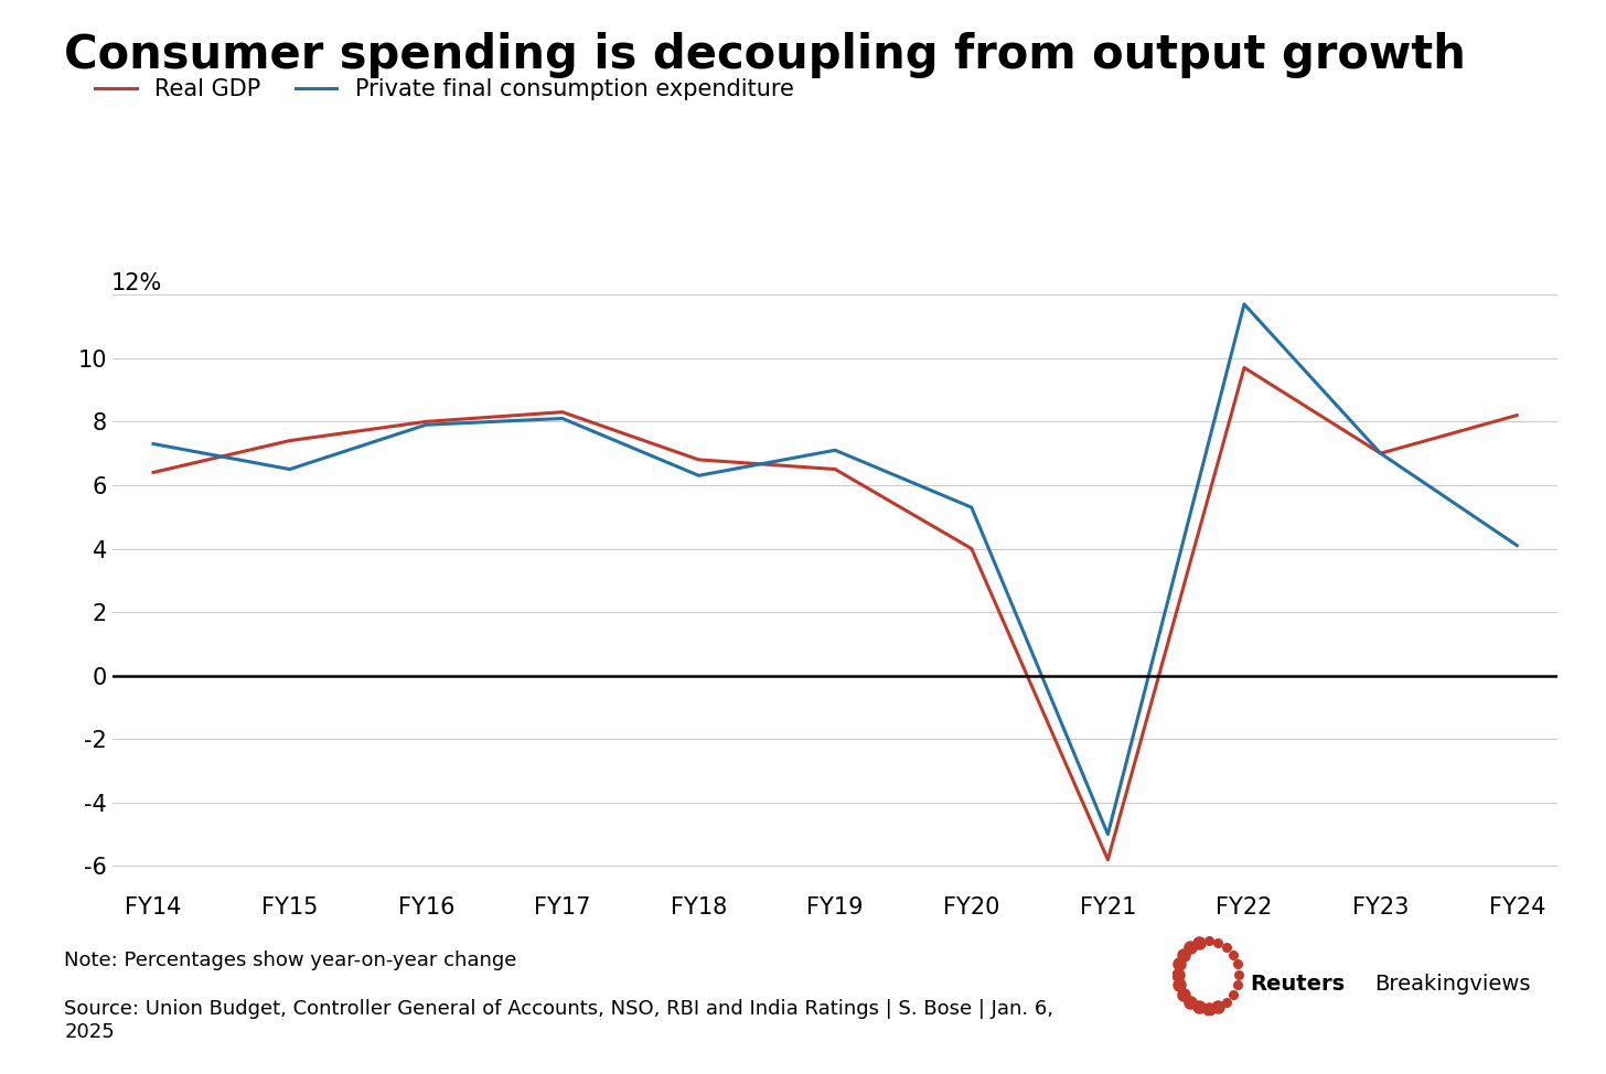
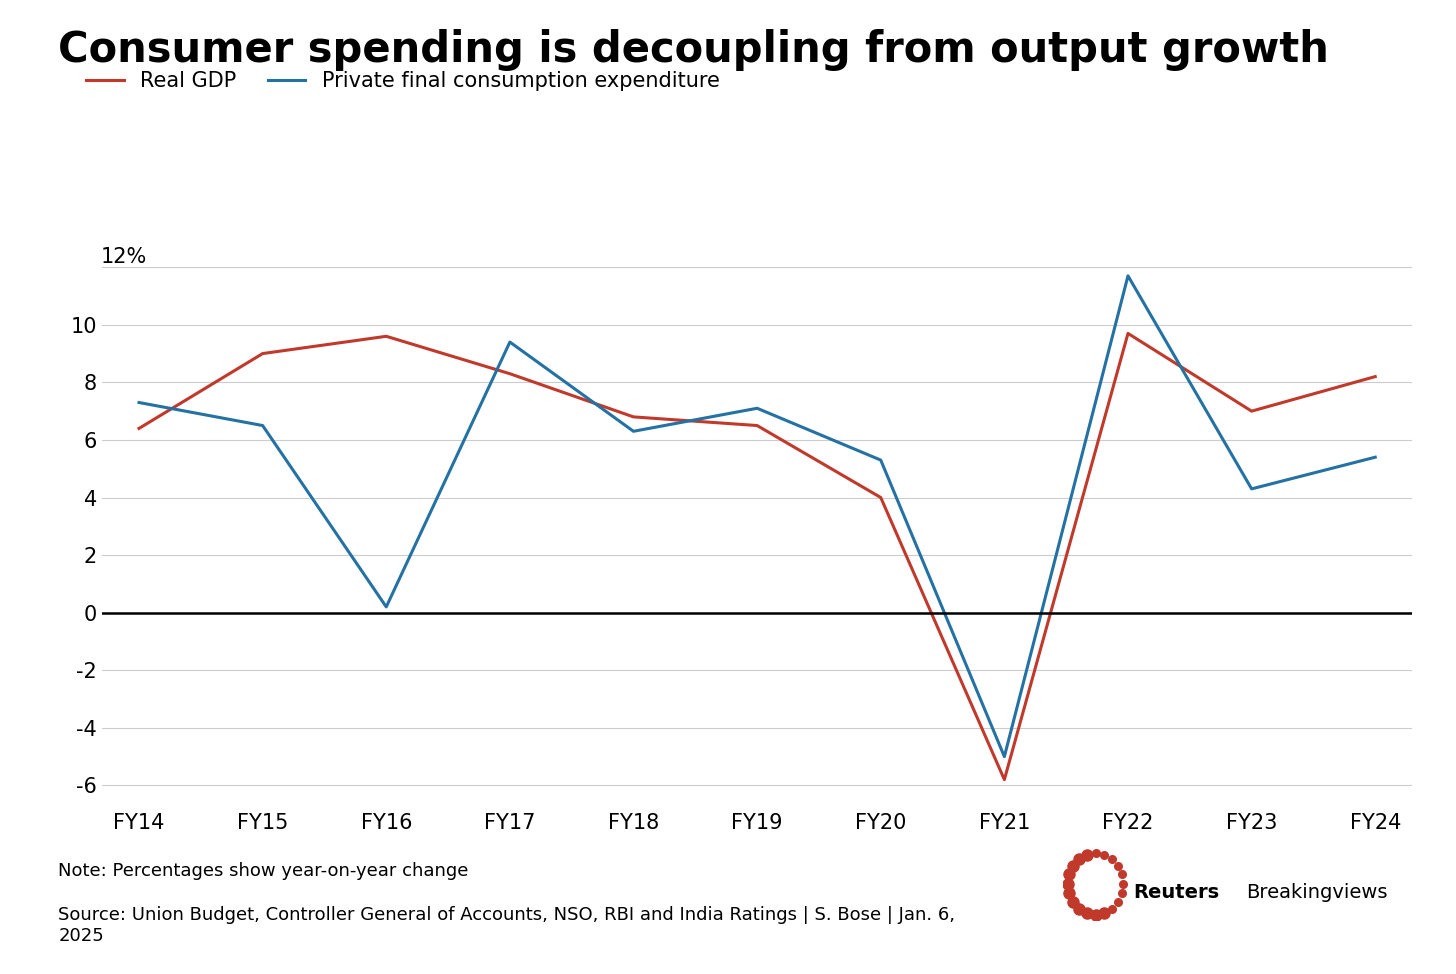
Real GDP/FY15: 7.4 -> 9.0
Real GDP/FY16: 8.0 -> 9.6
Private final consumption expenditure/FY16: 7.9 -> 0.2
Private final consumption expenditure/FY17: 8.1 -> 9.4
Private final consumption expenditure/FY23: 7.0 -> 4.3
Private final consumption expenditure/FY24: 4.1 -> 5.4
